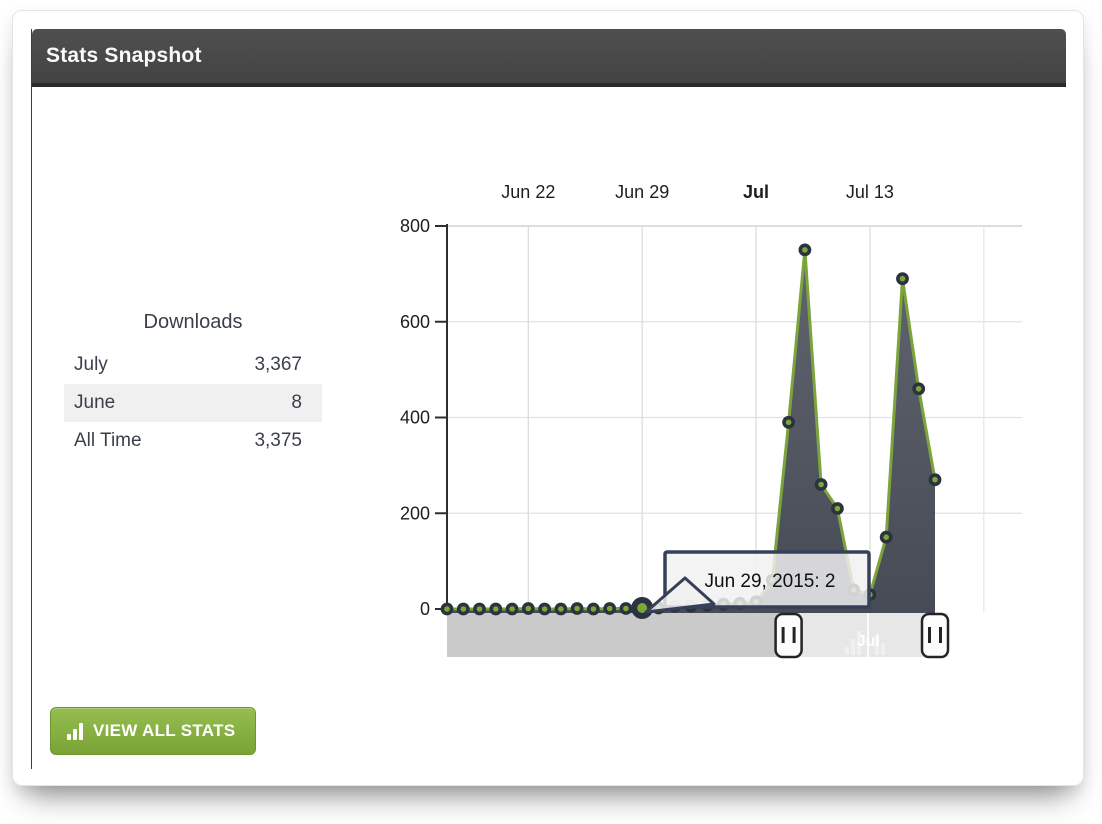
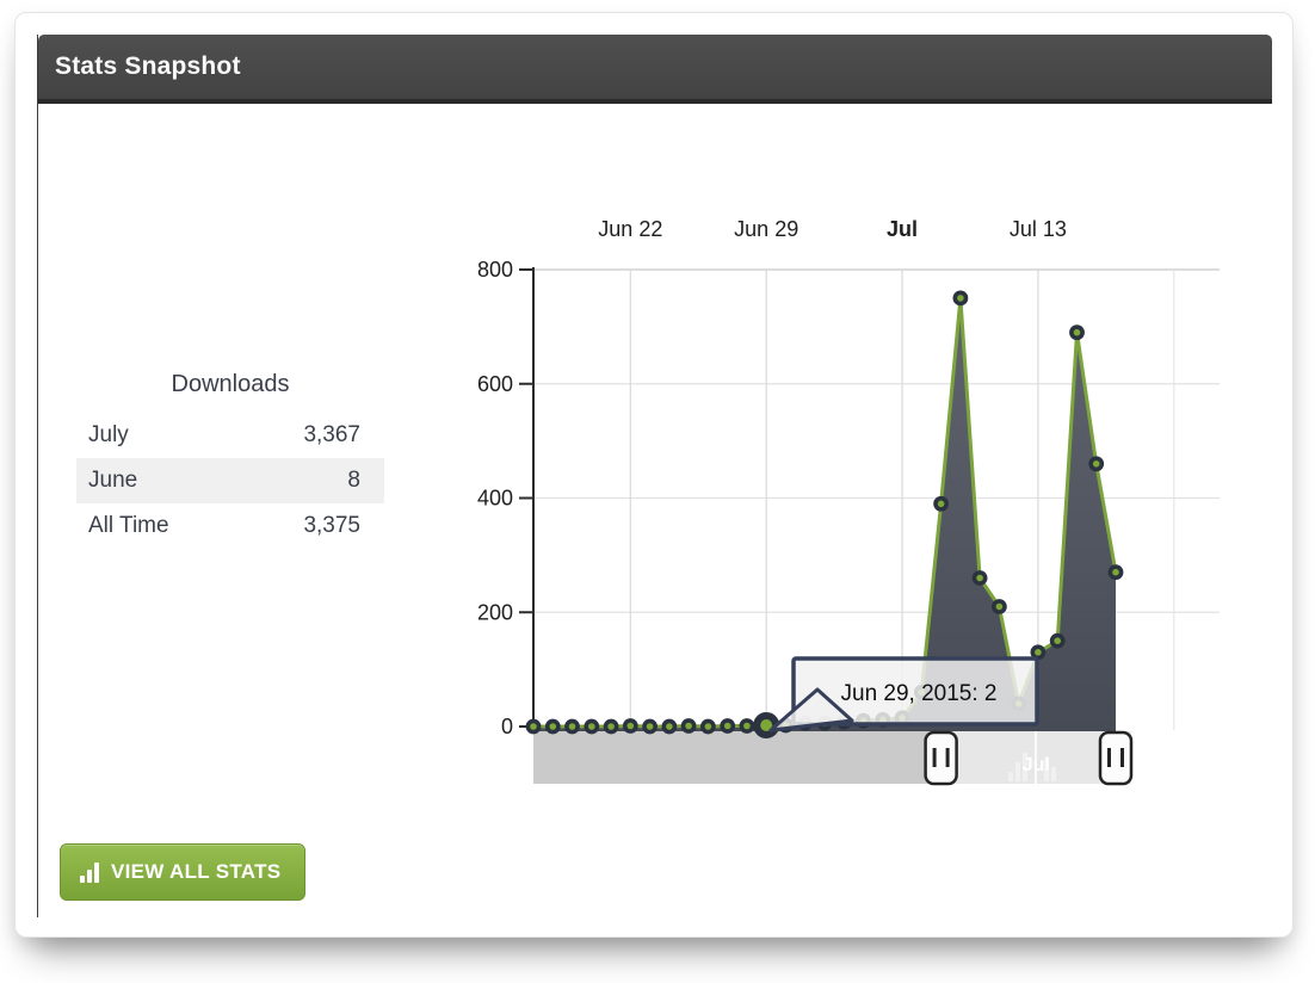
Jul 13: 30 -> 130
